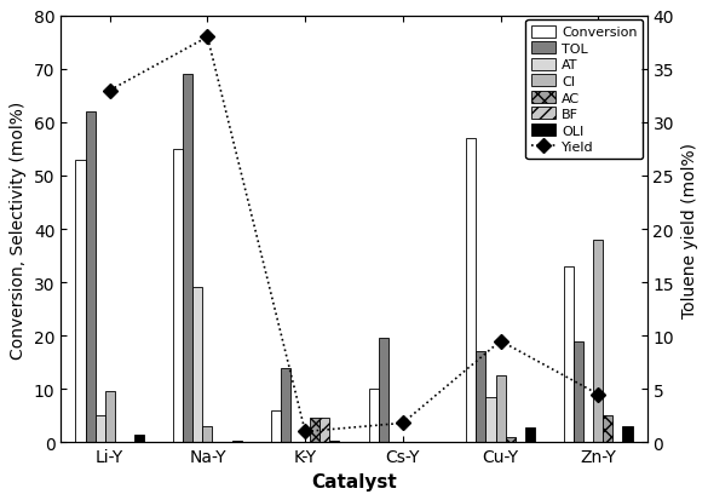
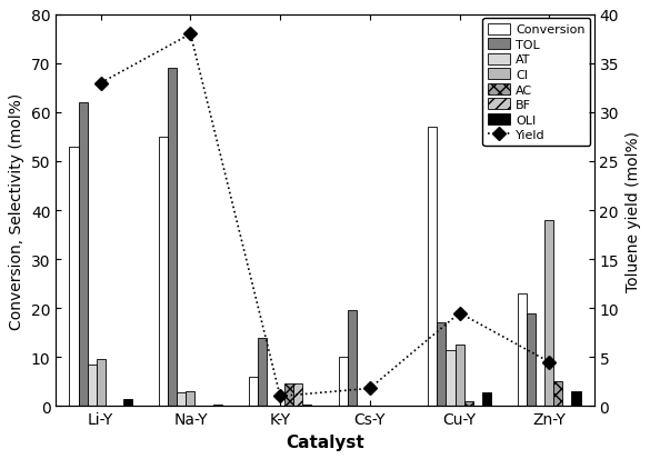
AT/Li-Y: 5.0 -> 8.5
AT/Na-Y: 29.0 -> 2.8
AT/Cu-Y: 8.5 -> 11.5
Conversion/Zn-Y: 33 -> 23
